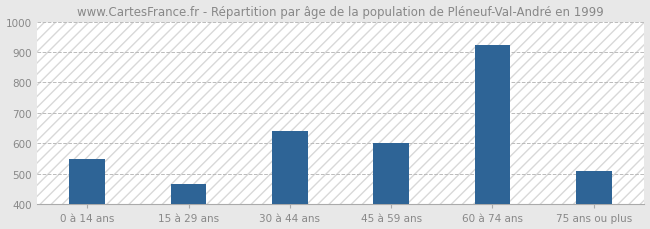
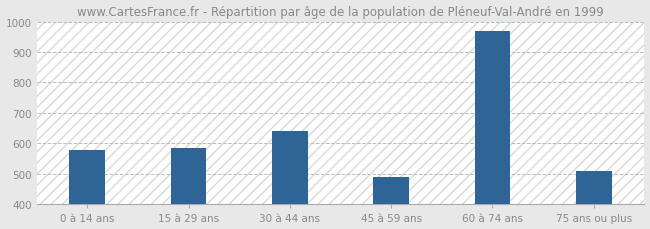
0 à 14 ans: 548 -> 580
15 à 29 ans: 468 -> 585
45 à 59 ans: 601 -> 490
60 à 74 ans: 924 -> 970
